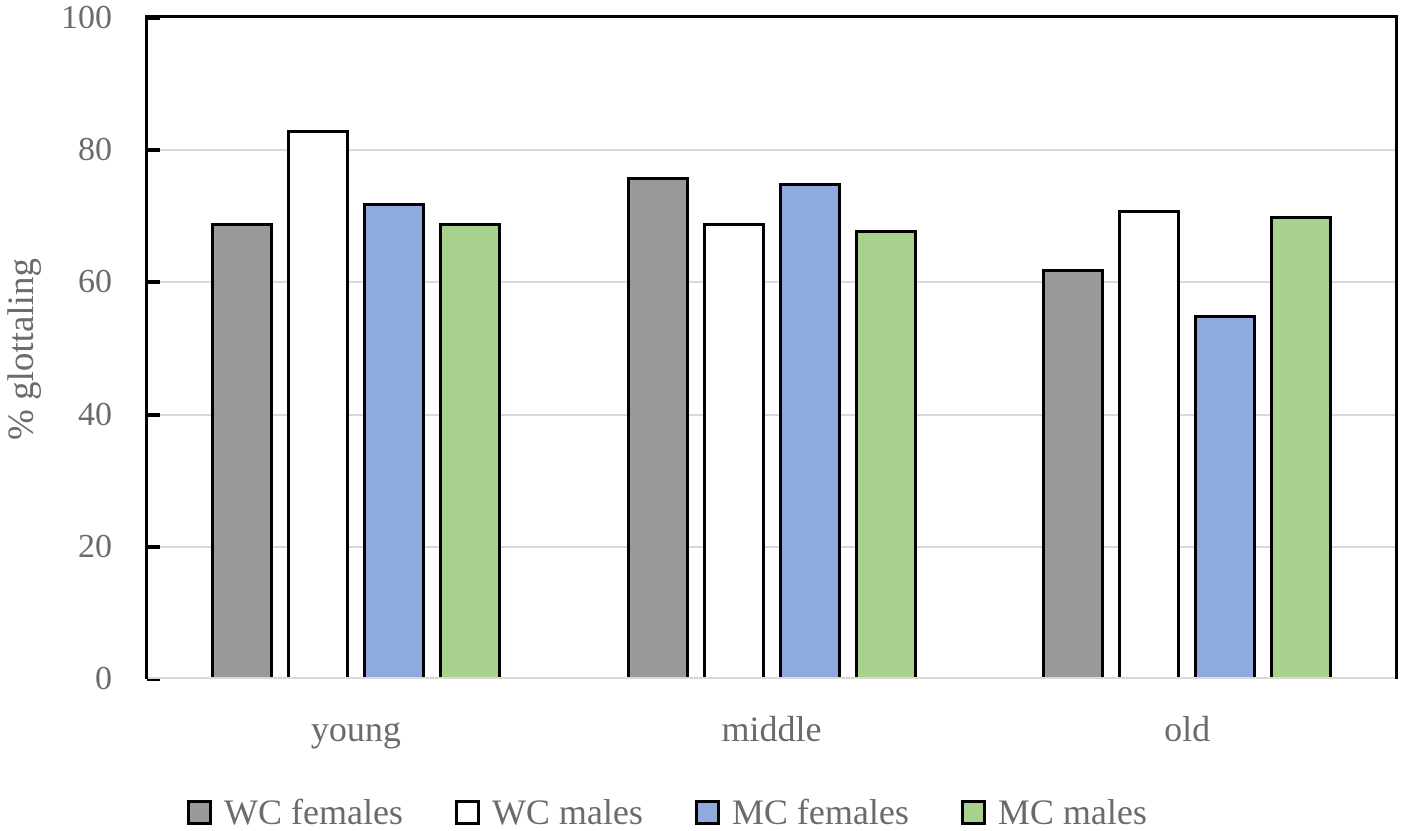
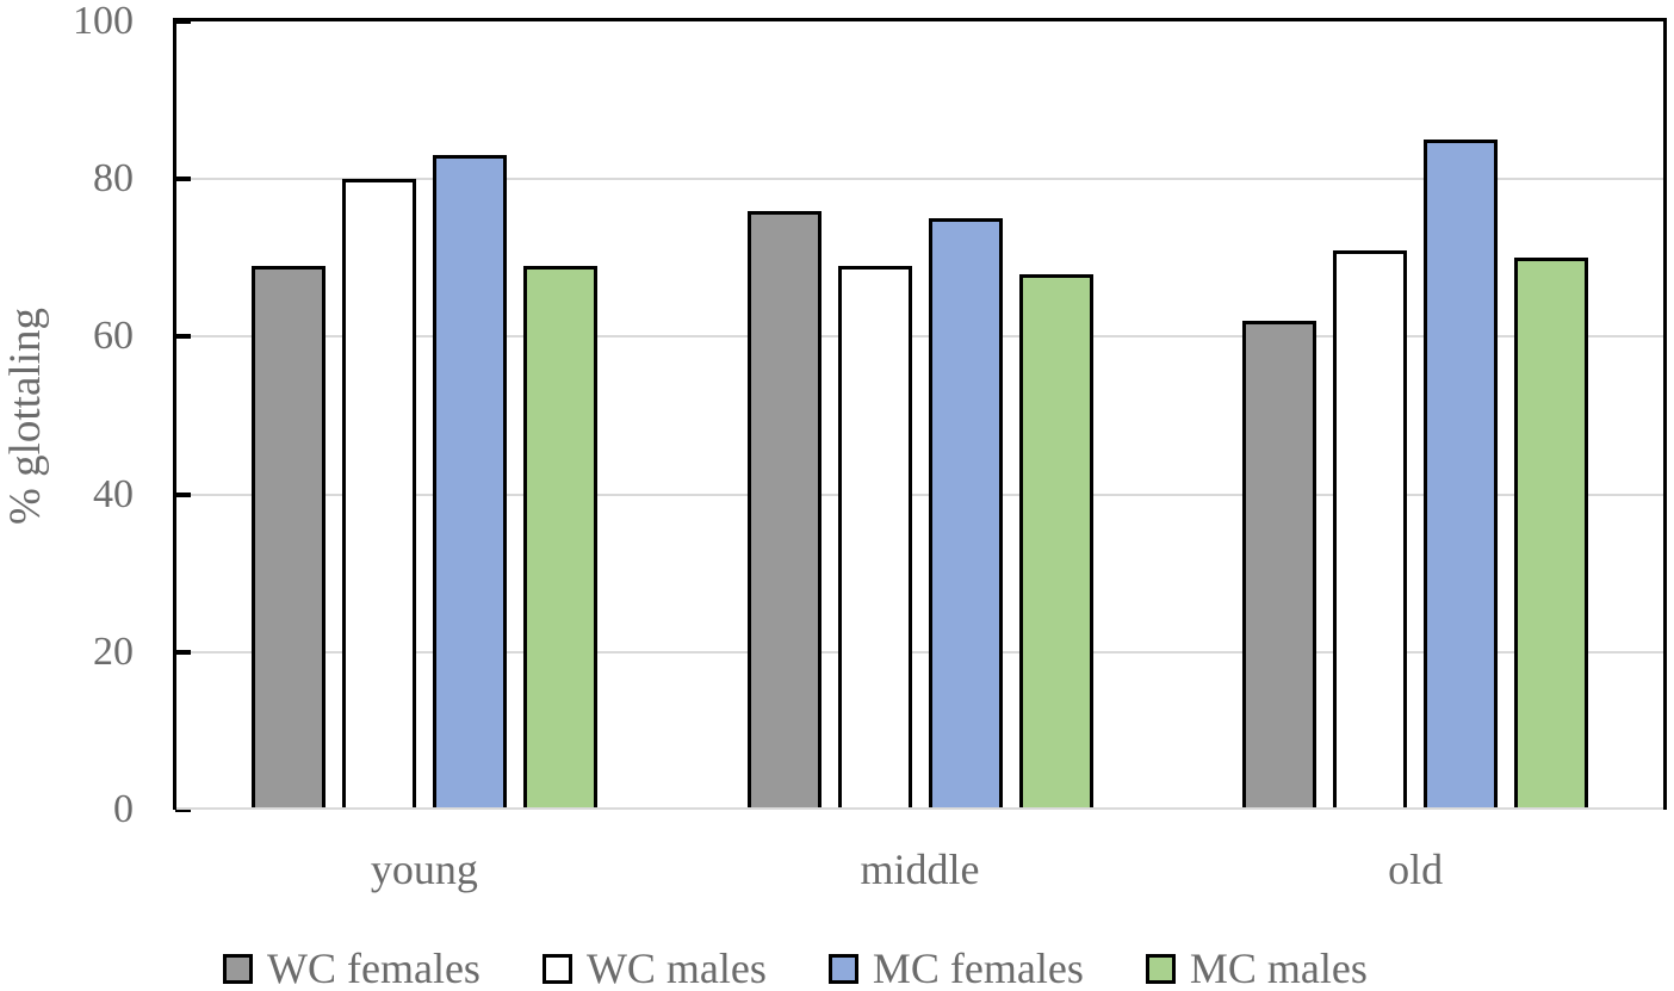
WC males/young: 83 -> 80
MC females/young: 72 -> 83
MC females/old: 55 -> 85
